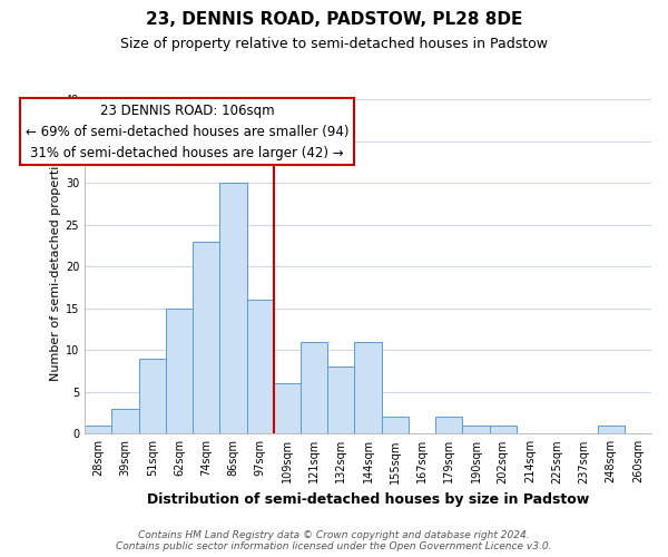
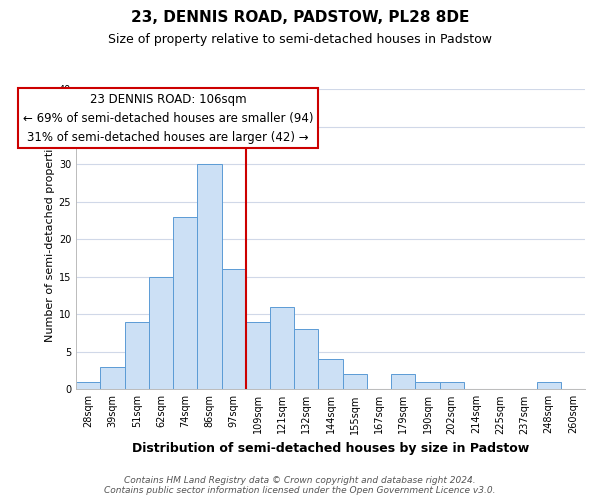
109sqm: 6 -> 9
144sqm: 11 -> 4
